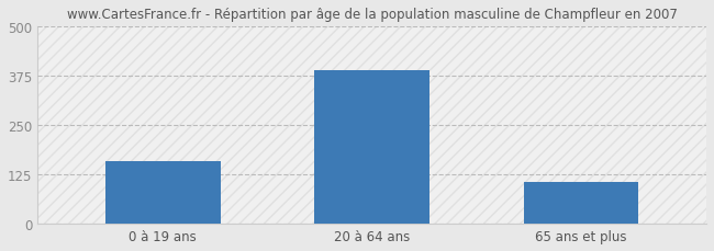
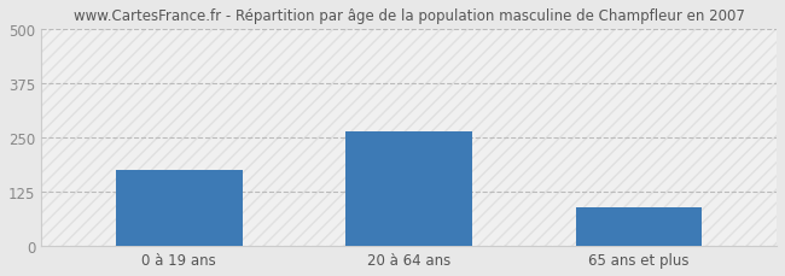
0 à 19 ans: 160 -> 175
20 à 64 ans: 390 -> 265
65 ans et plus: 105 -> 90
